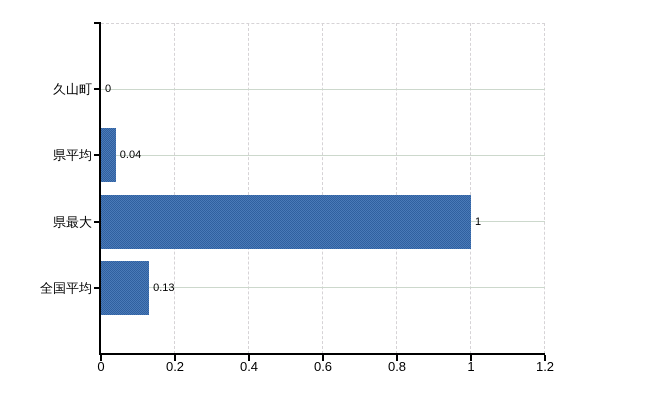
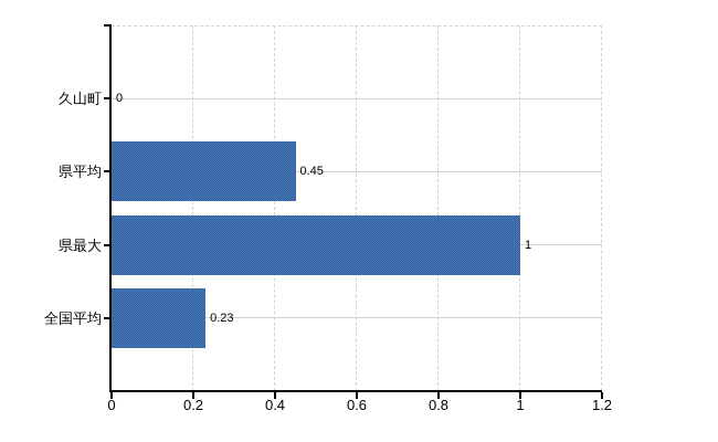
県平均: 0.04 -> 0.45
全国平均: 0.13 -> 0.23
